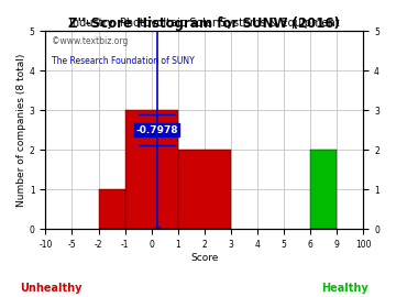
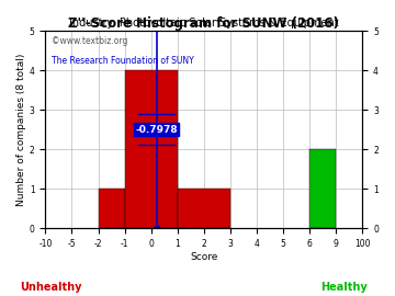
0: 3 -> 4
2: 2 -> 1
